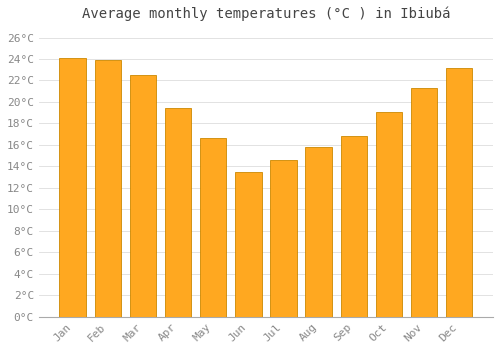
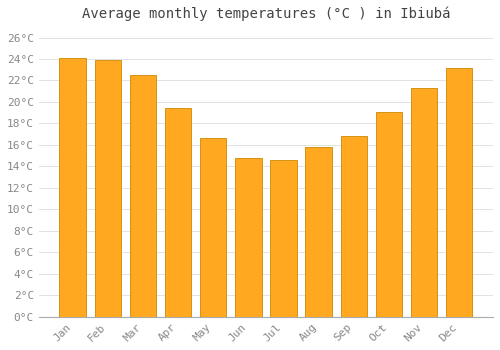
Jun: 13.5°C -> 14.8°C
